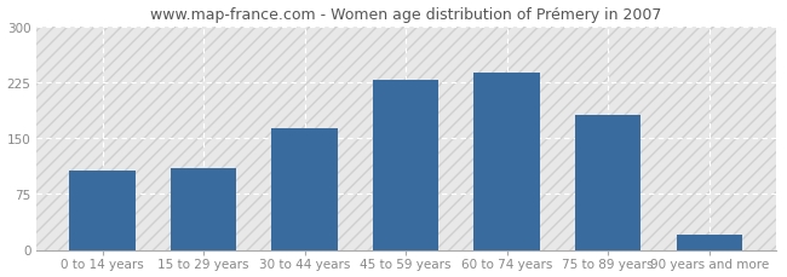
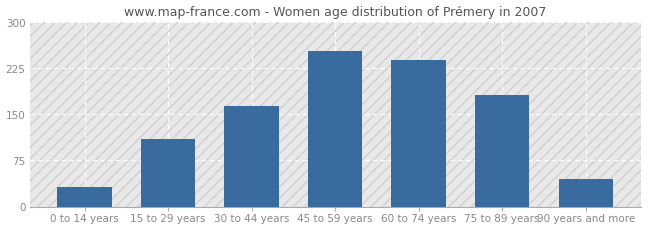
0 to 14 years: 107 -> 32
45 to 59 years: 228 -> 252
90 years and more: 20 -> 44
